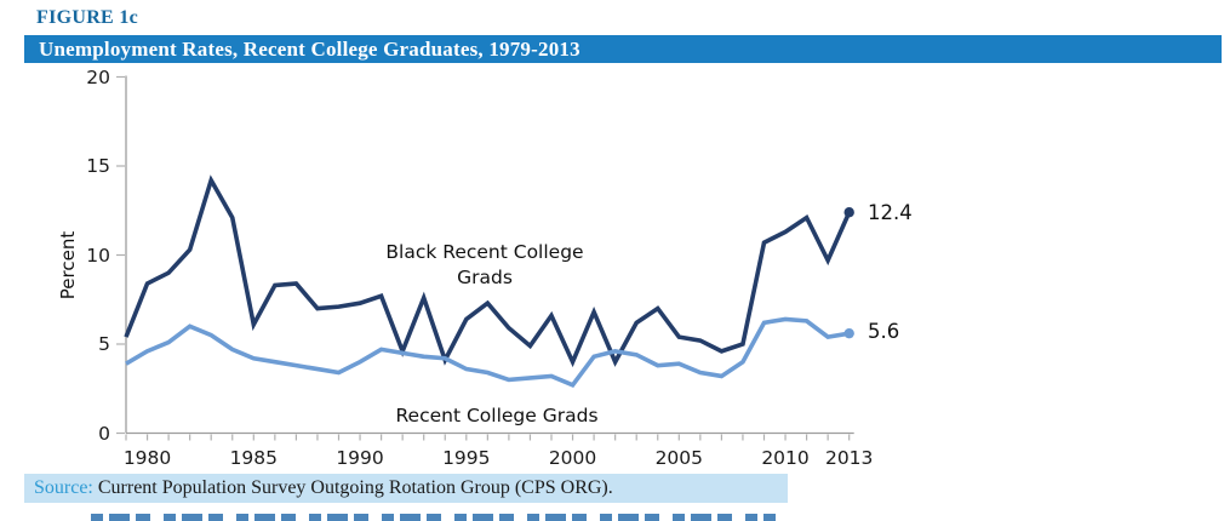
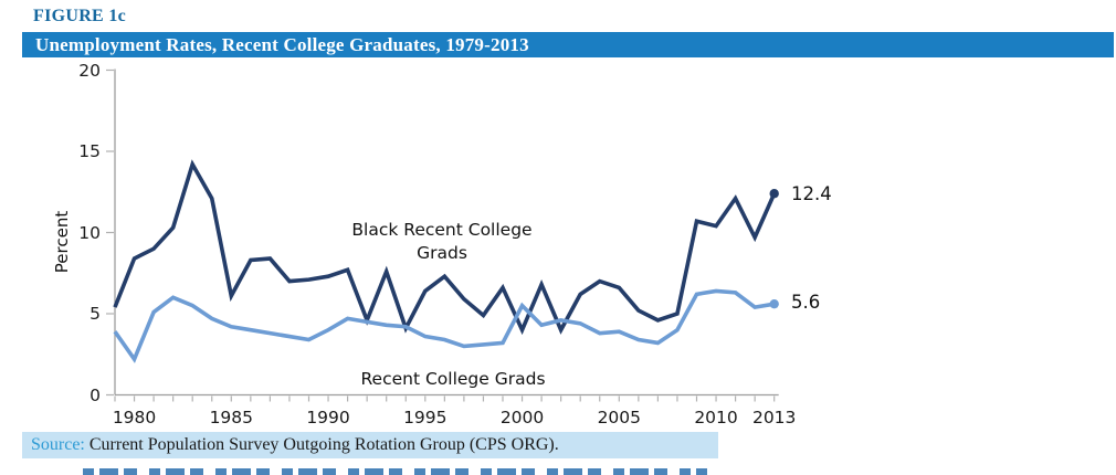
Recent College Grads/1980: 4.6 -> 2.2
Recent College Grads/2000: 2.7 -> 5.5
Black Recent College Grads/2005: 5.4 -> 6.6
Black Recent College Grads/2010: 11.3 -> 10.4
